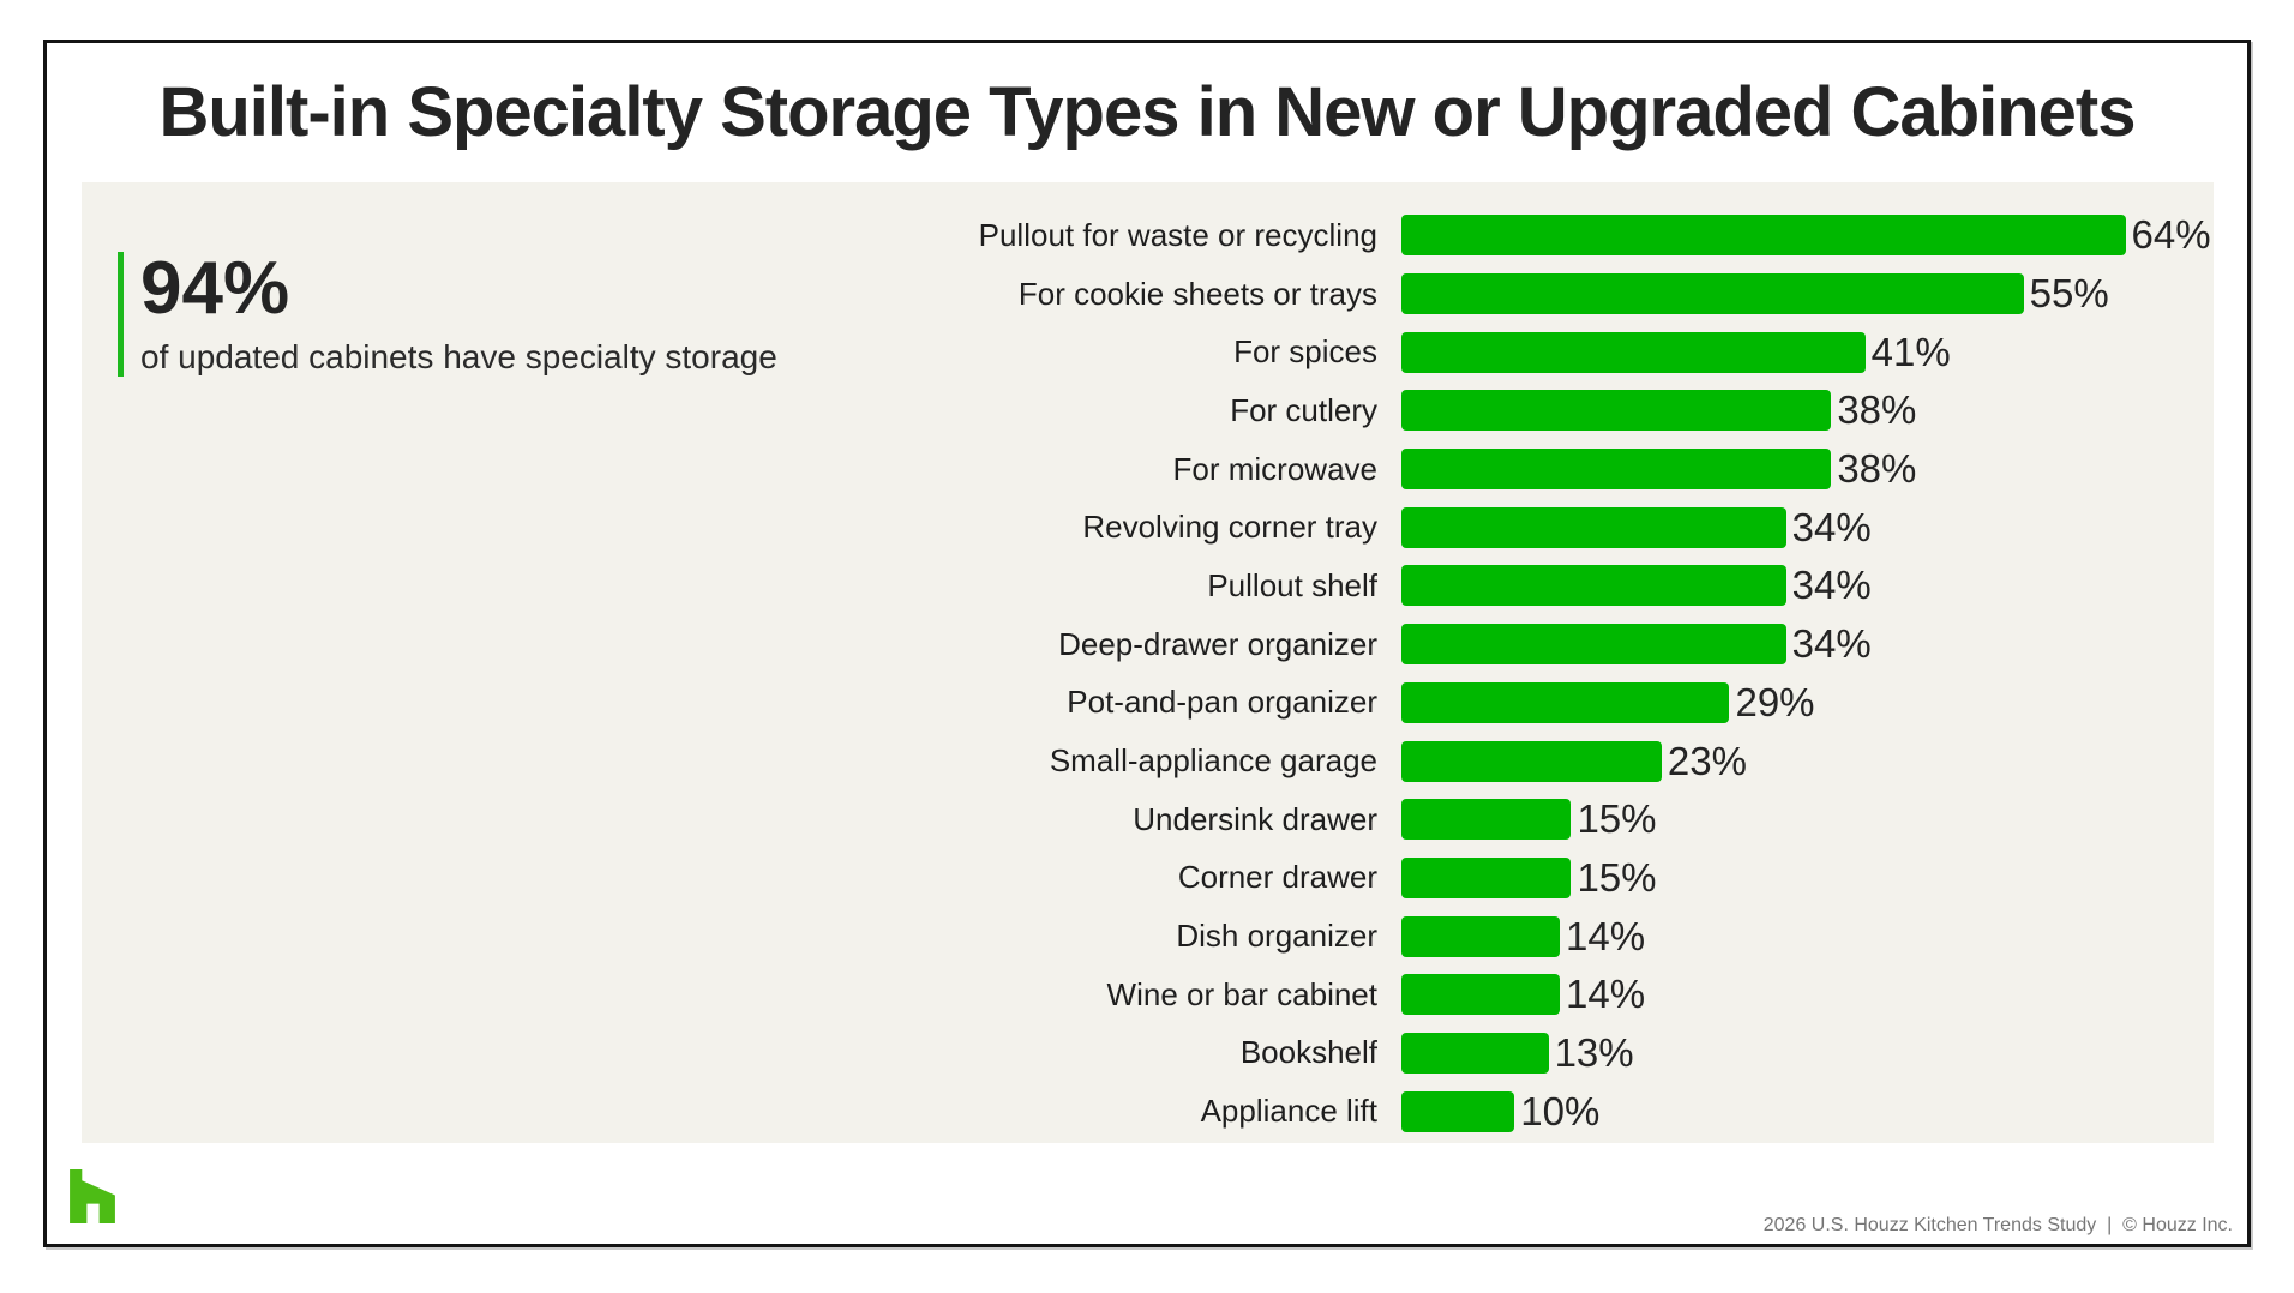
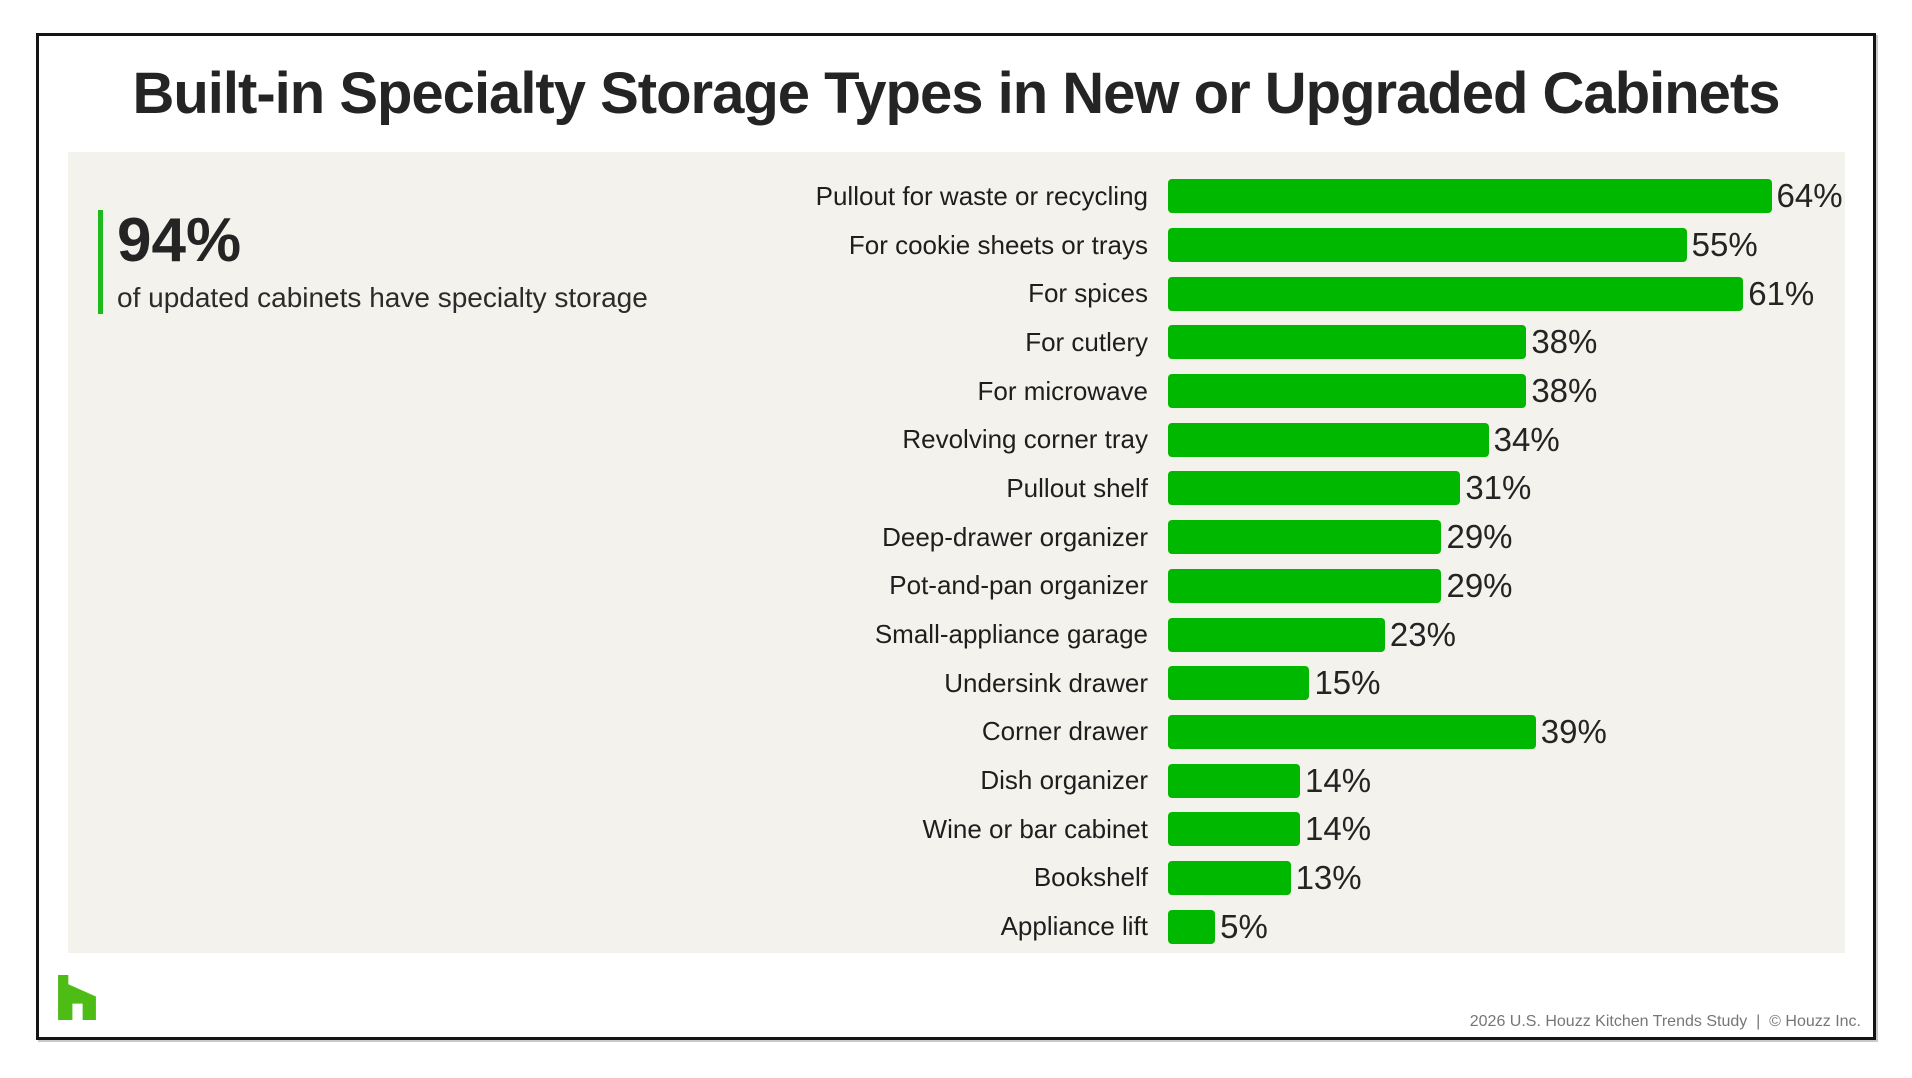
For spices: 41% -> 61%
Pullout shelf: 34% -> 31%
Deep-drawer organizer: 34% -> 29%
Corner drawer: 15% -> 39%
Appliance lift: 10% -> 5%
